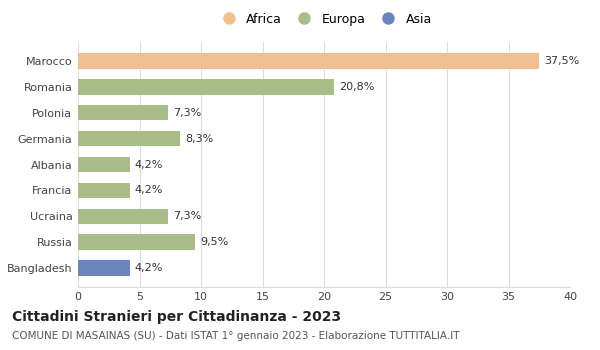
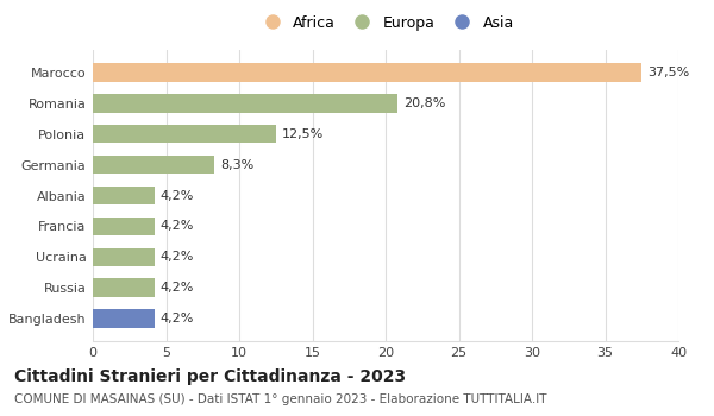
Polonia: 7,3% -> 12,5%
Ucraina: 7,3% -> 4,2%
Russia: 9,5% -> 4,2%
